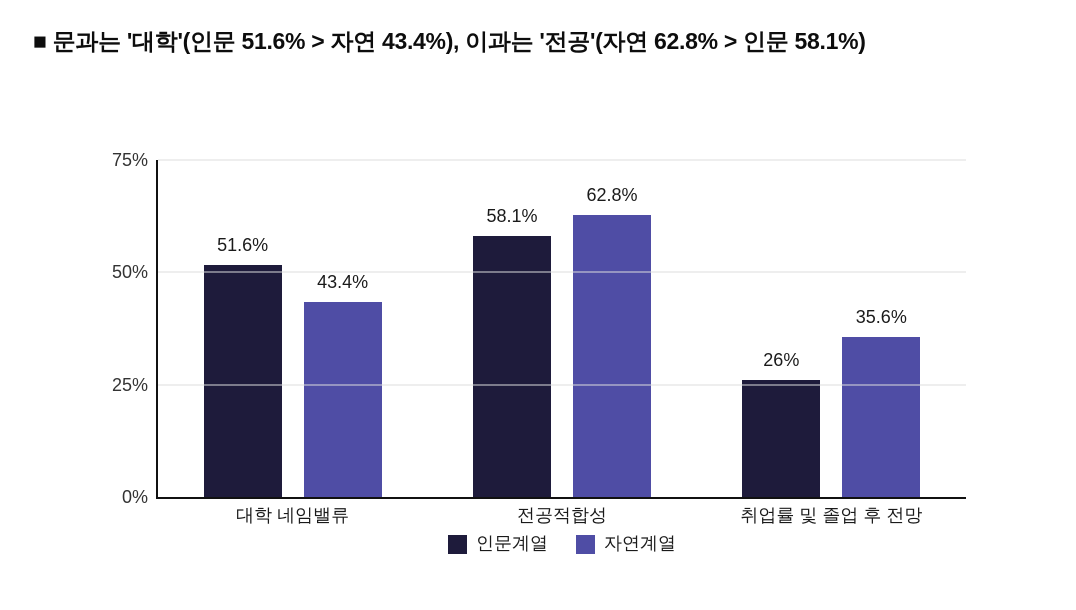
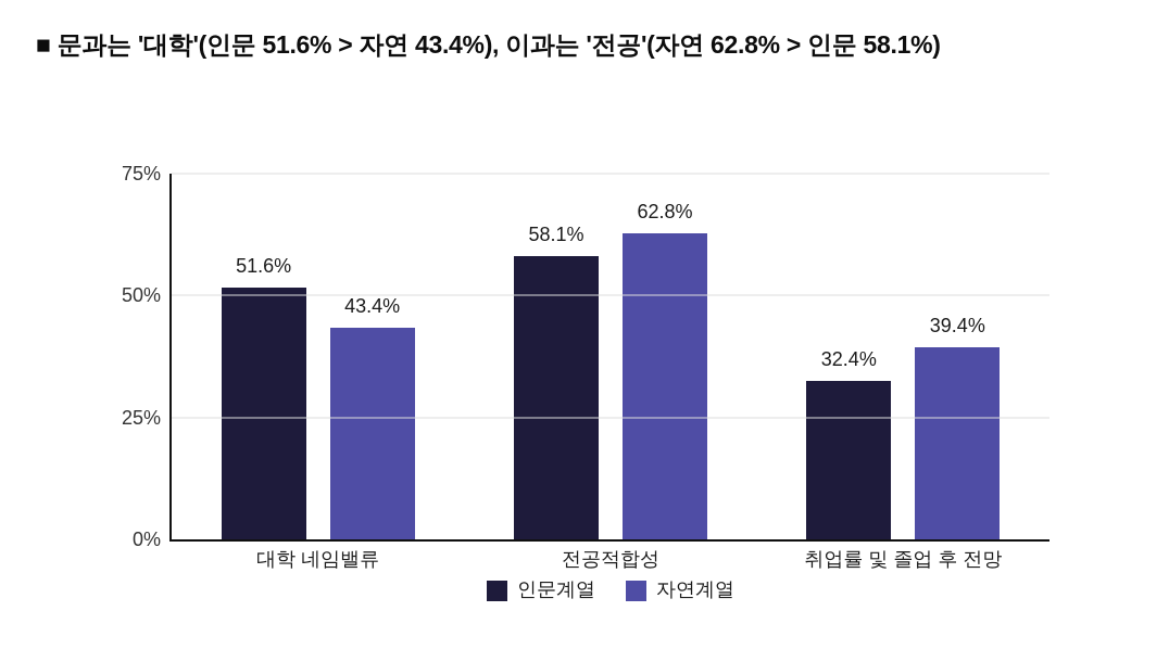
인문계열/취업률 및 졸업 후 전망: 26% -> 32.4%
자연계열/취업률 및 졸업 후 전망: 35.6% -> 39.4%
